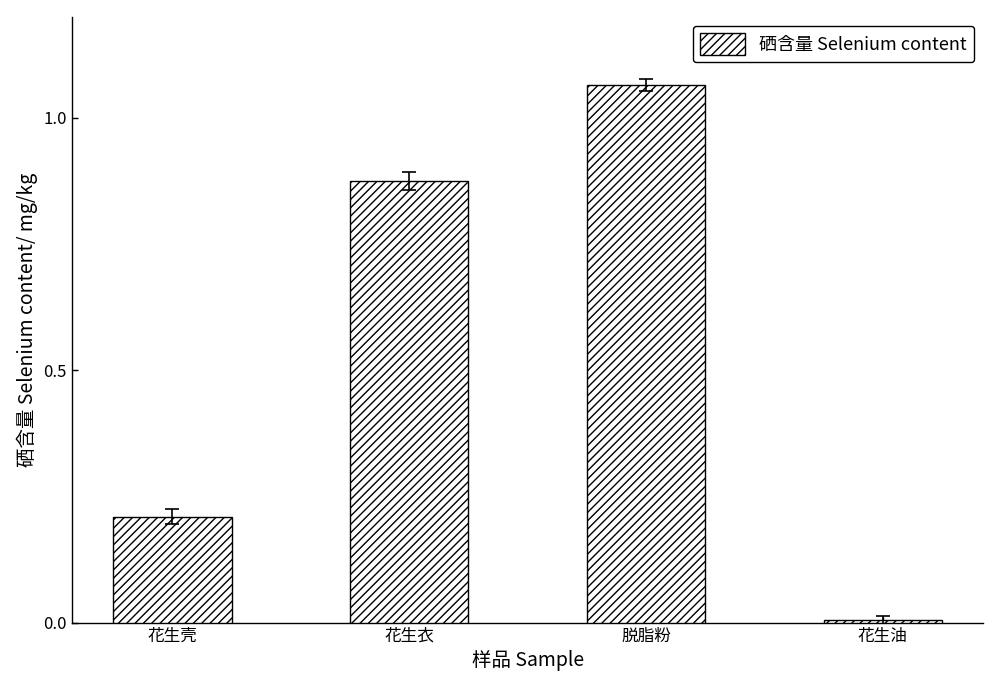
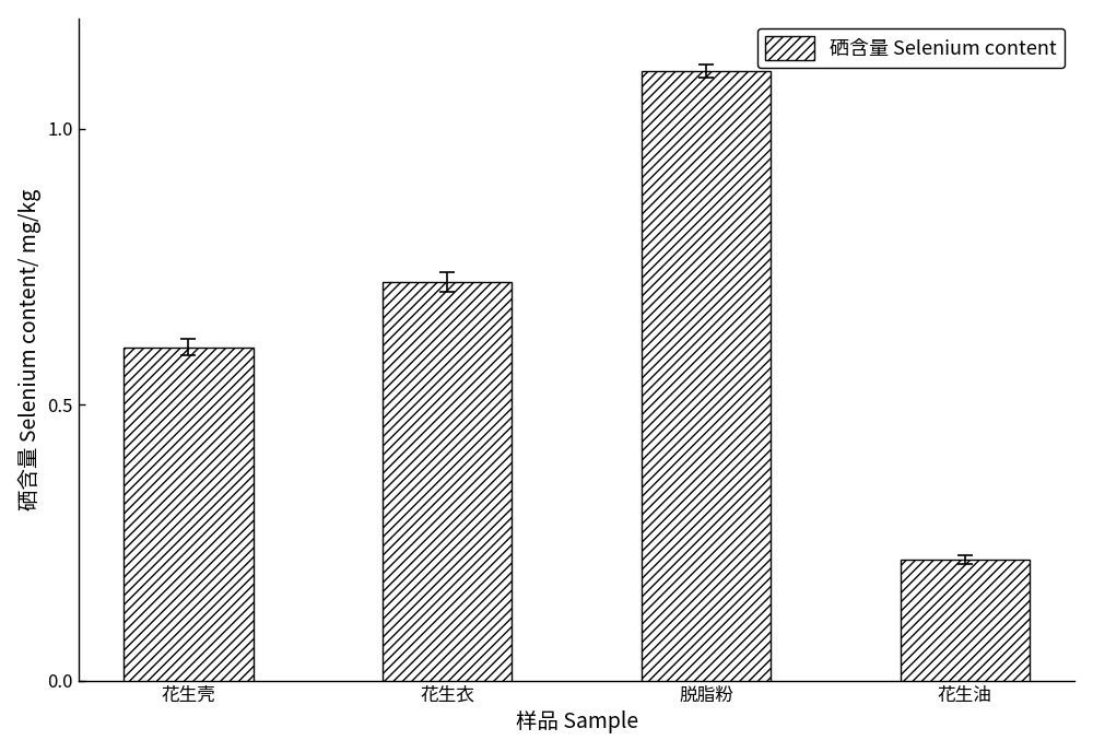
花生壳: 0.210 -> 0.604
花生衣: 0.875 -> 0.722
脱脂粉: 1.065 -> 1.104
花生油: 0.005 -> 0.220
